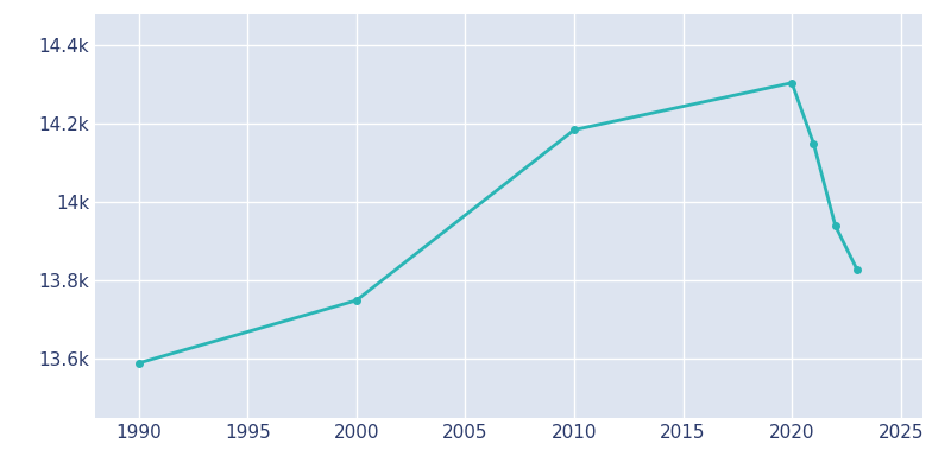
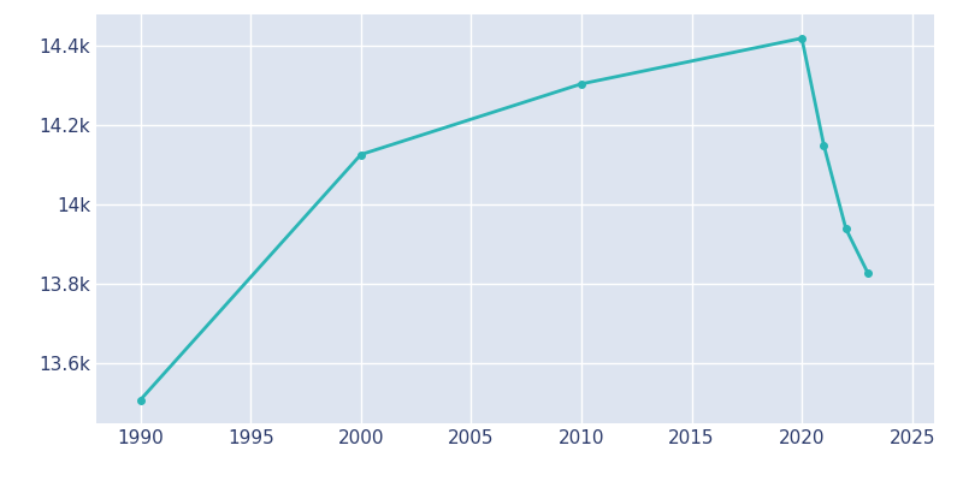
1990: 13.590k -> 13.509k
2000: 13.750k -> 14.127k
2010: 14.185k -> 14.305k
2020: 14.305k -> 14.420k
